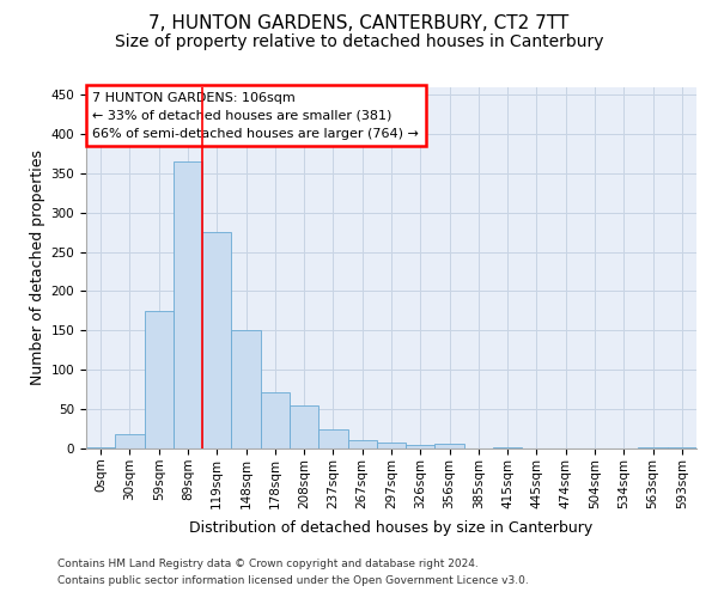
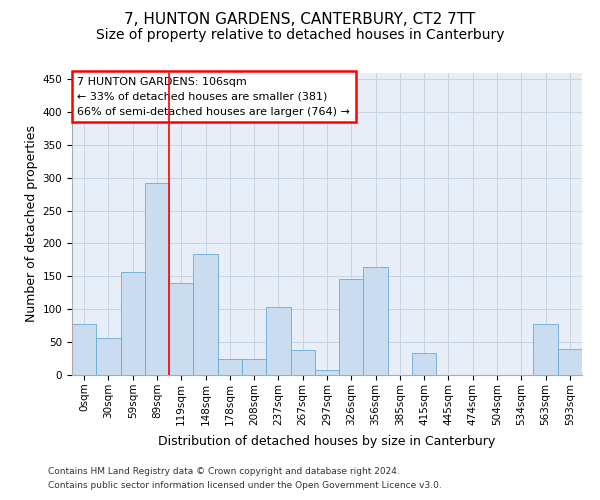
0sqm: 2 -> 78
30sqm: 19 -> 56
59sqm: 175 -> 156
89sqm: 365 -> 292
119sqm: 275 -> 140
148sqm: 151 -> 184
178sqm: 72 -> 24
208sqm: 55 -> 24
237sqm: 25 -> 104
267sqm: 10 -> 38
326sqm: 4 -> 146
356sqm: 6 -> 164
415sqm: 1 -> 34
563sqm: 1 -> 78
593sqm: 2 -> 40
